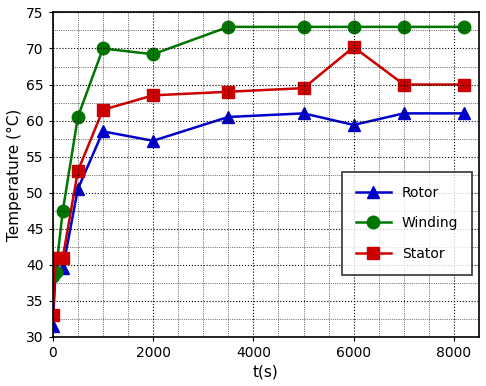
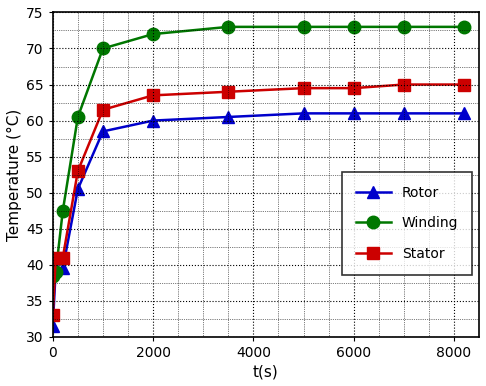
Rotor/2000: 57.2 -> 60.0
Winding/2000: 69.2 -> 72.0
Rotor/6000: 59.4 -> 61.0
Stator/6000: 70.2 -> 64.5
